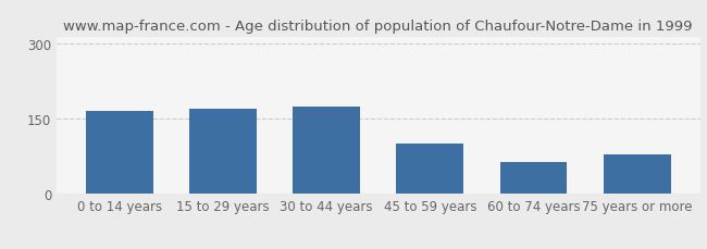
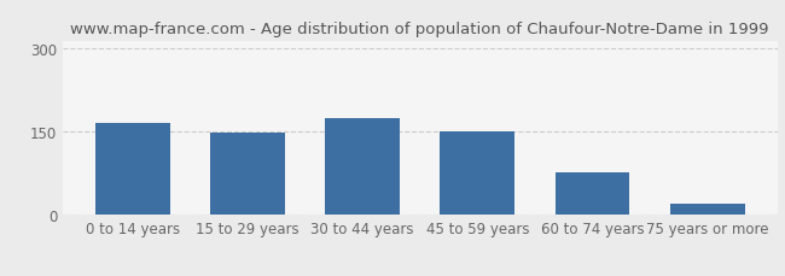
15 to 29 years: 170 -> 148
45 to 59 years: 100 -> 151
60 to 74 years: 65 -> 78
75 years or more: 80 -> 20
